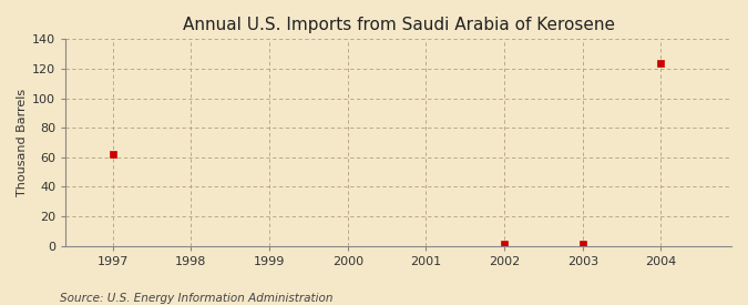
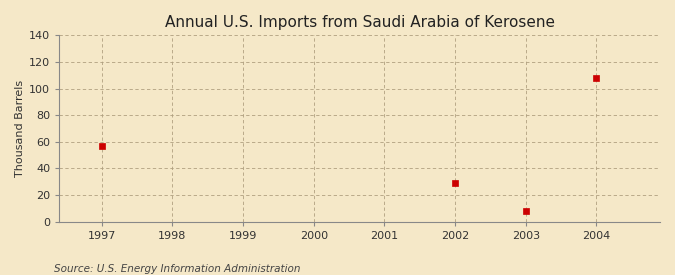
1997: 62 -> 57
2002: 1 -> 29
2003: 1 -> 8
2004: 124 -> 108
